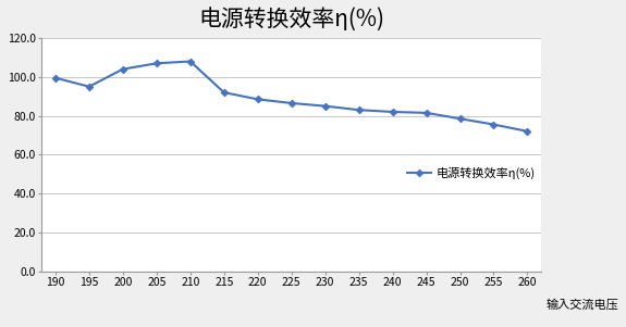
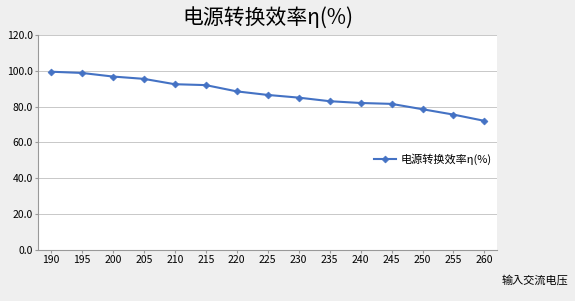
195: 95 -> 99
200: 104 -> 97
205: 107 -> 96
210: 108 -> 92
